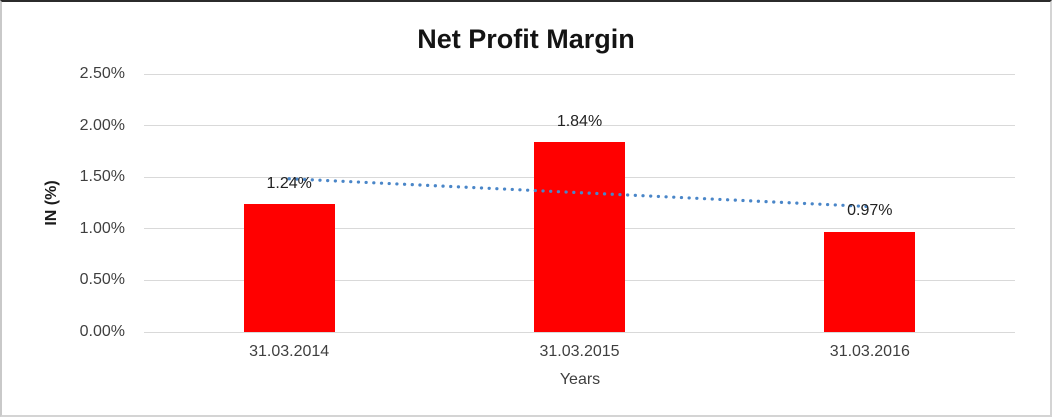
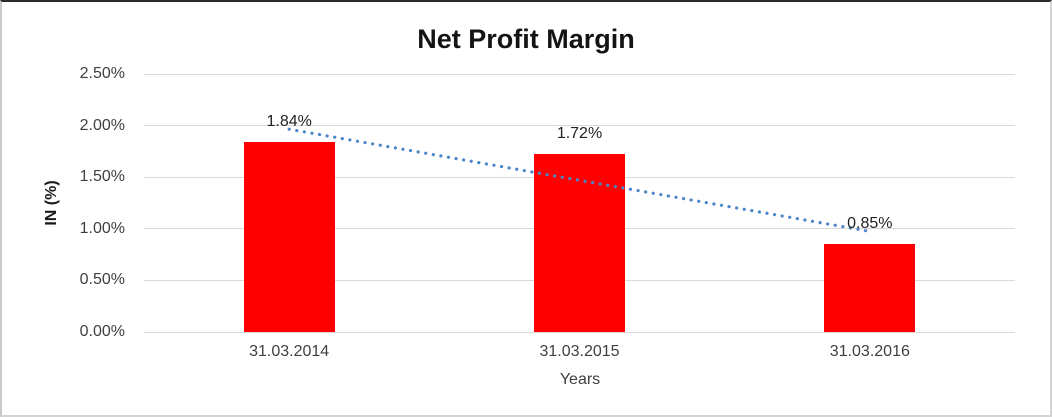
31.03.2014: 1.24% -> 1.84%
31.03.2015: 1.84% -> 1.72%
31.03.2016: 0.97% -> 0.85%
